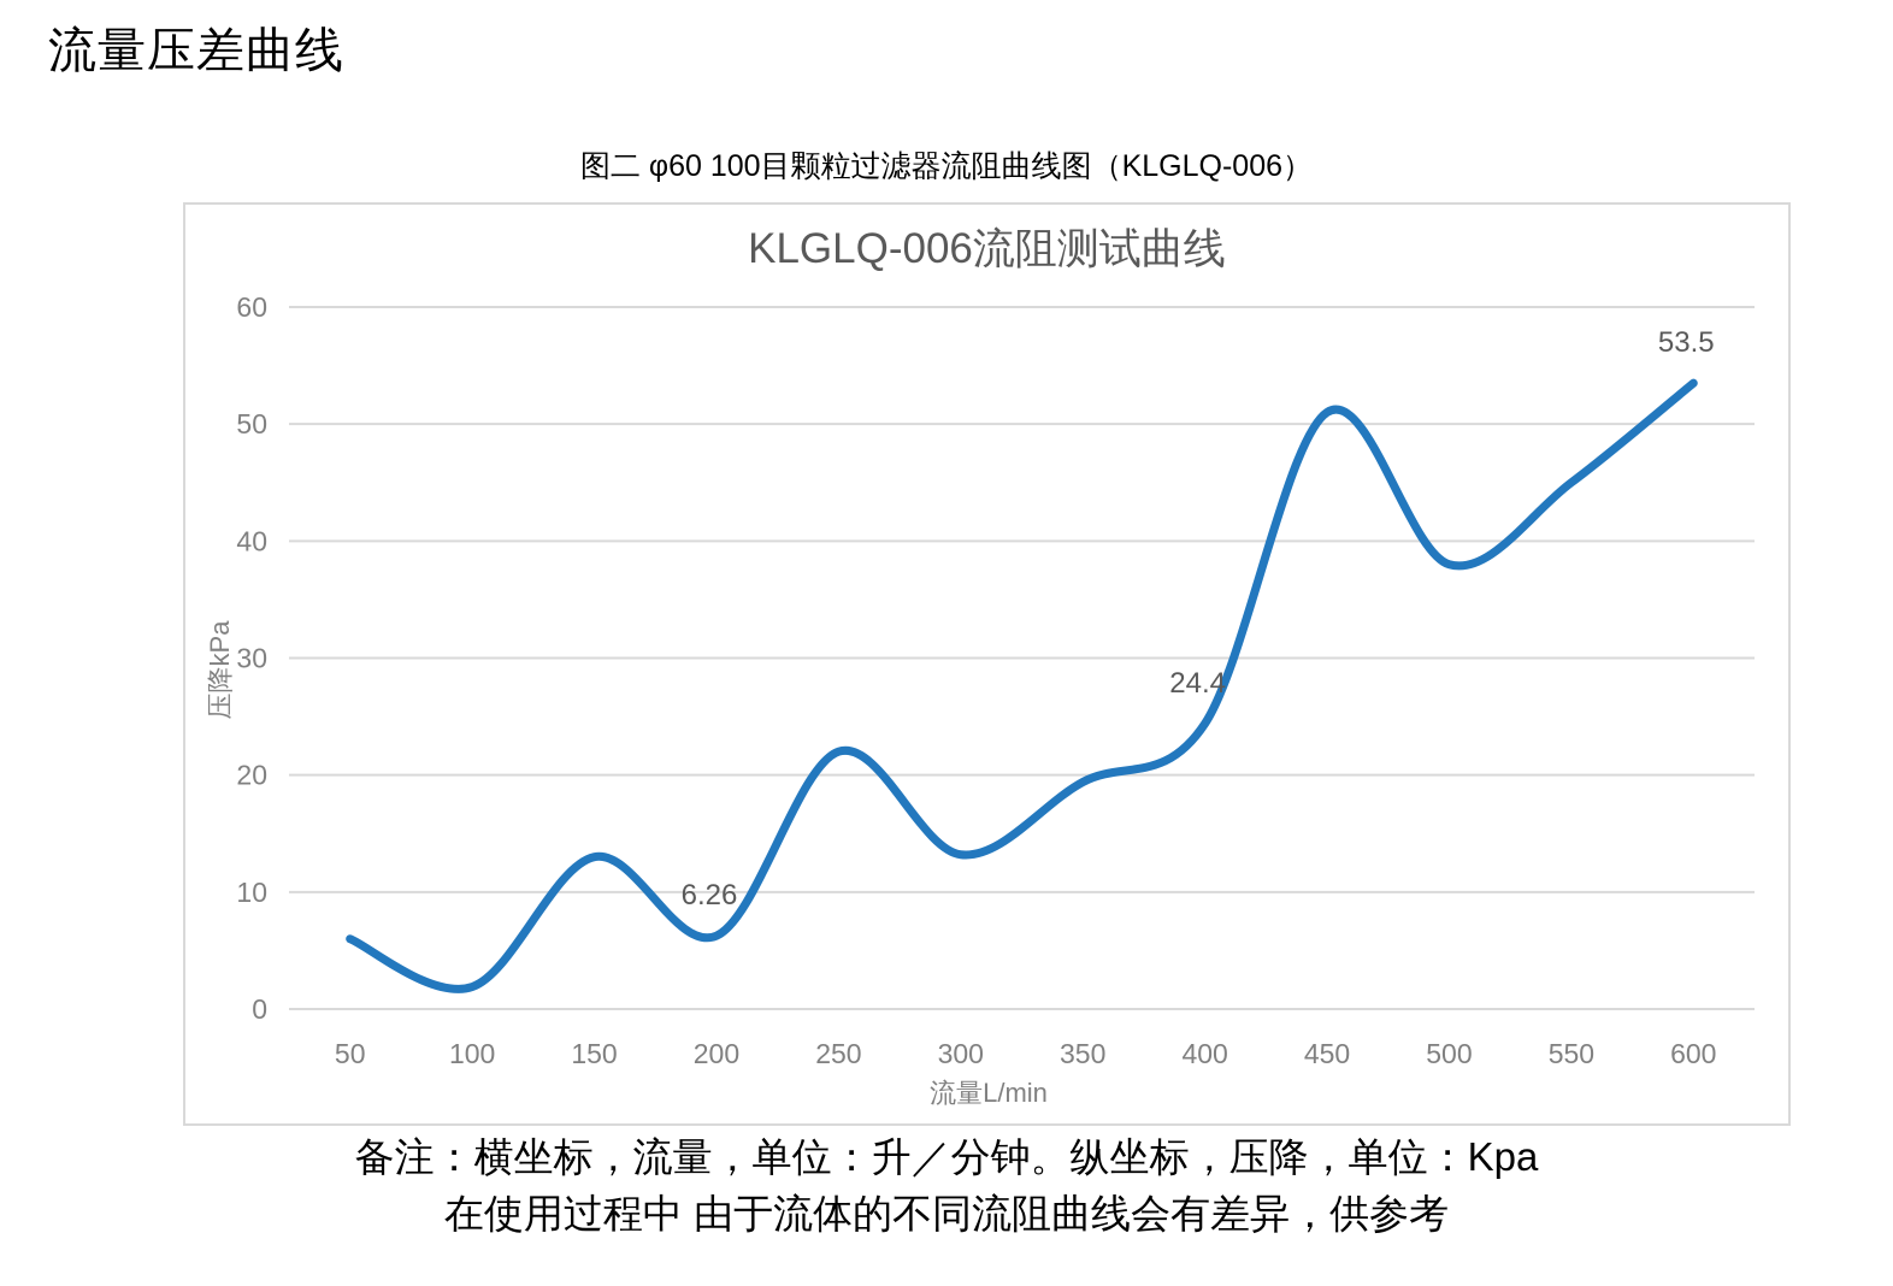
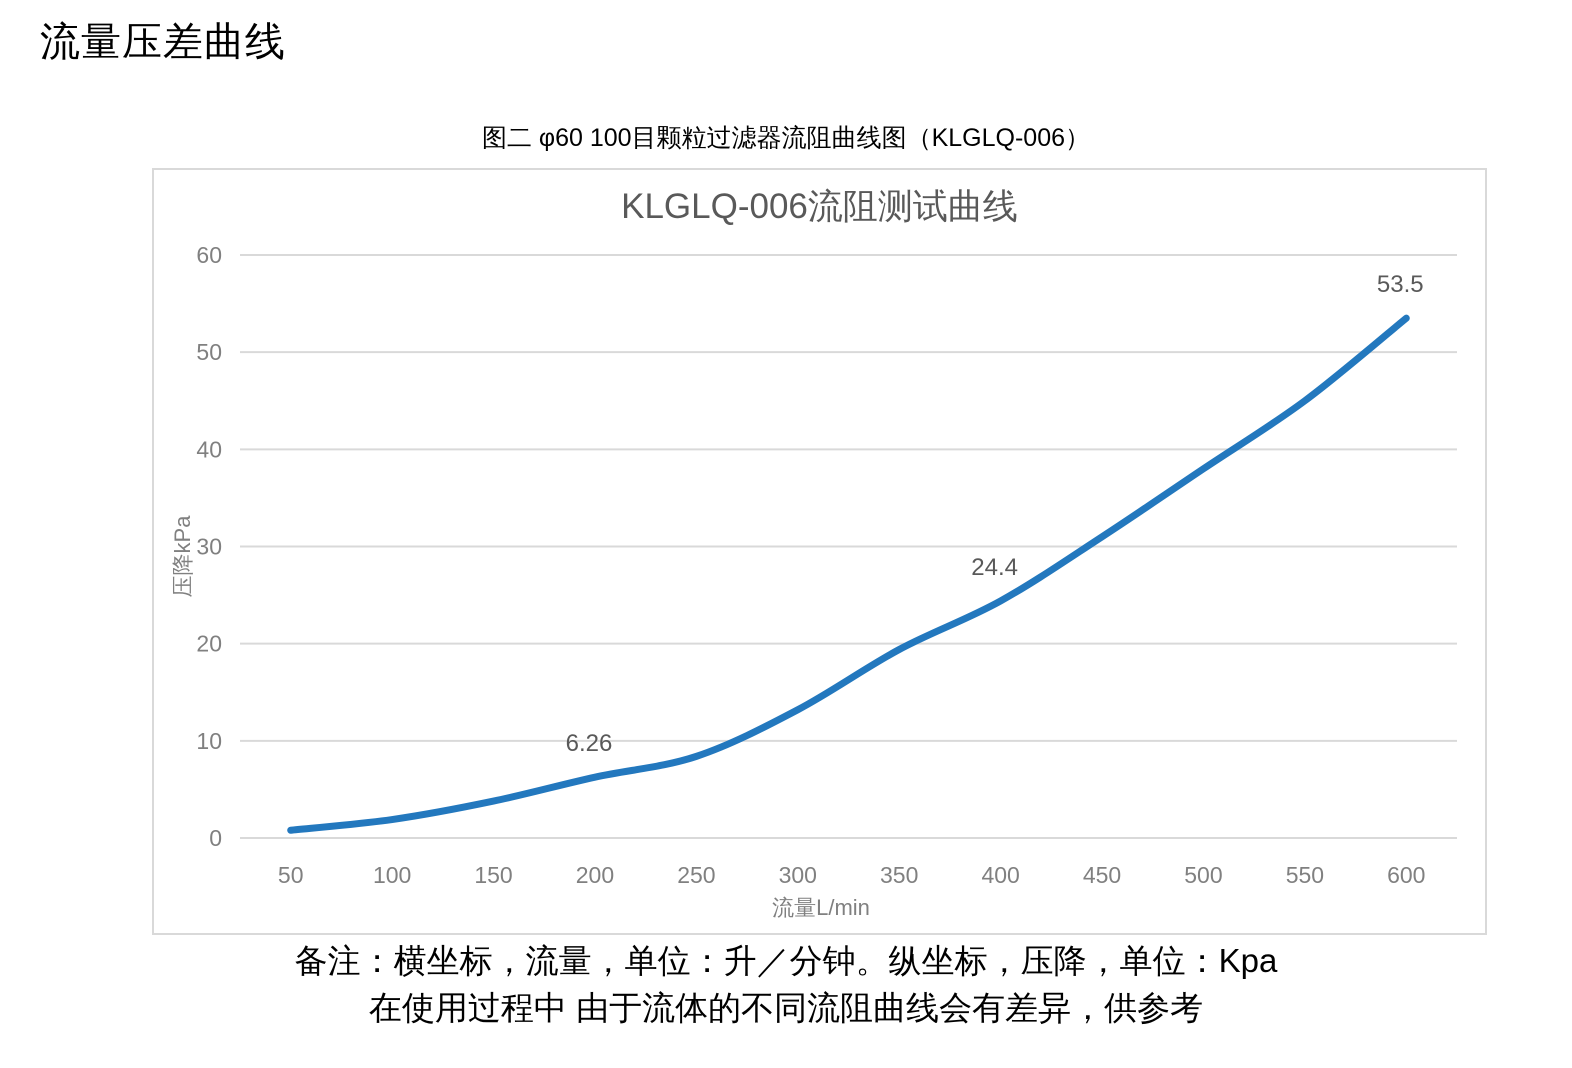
50: 6 -> 1
150: 13 -> 4
250: 22 -> 8
450: 51 -> 31
